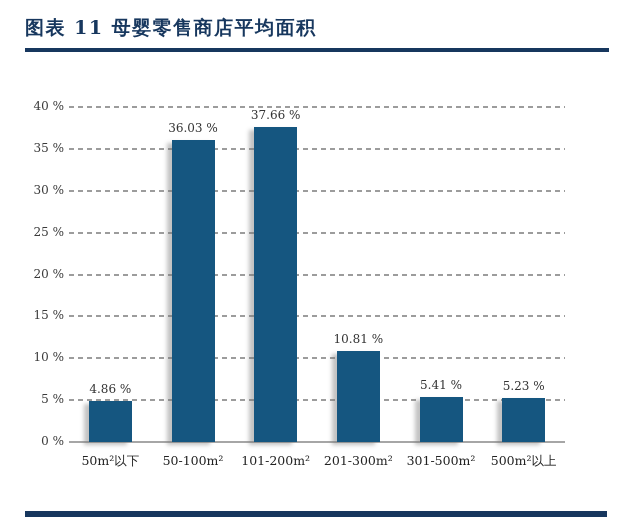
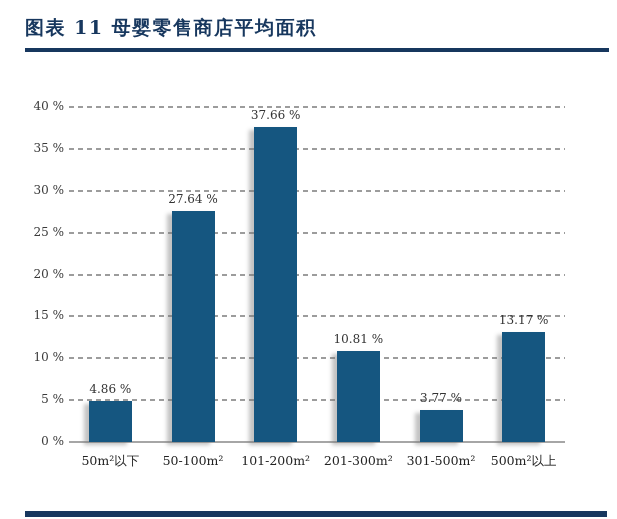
50-100m²: 36.03 -> 27.64
301-500m²: 5.41 -> 3.77
500m²以上: 5.23 -> 13.17
